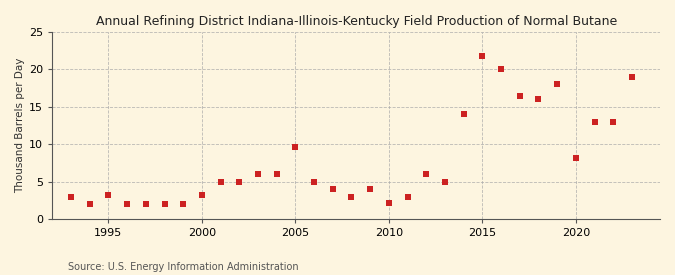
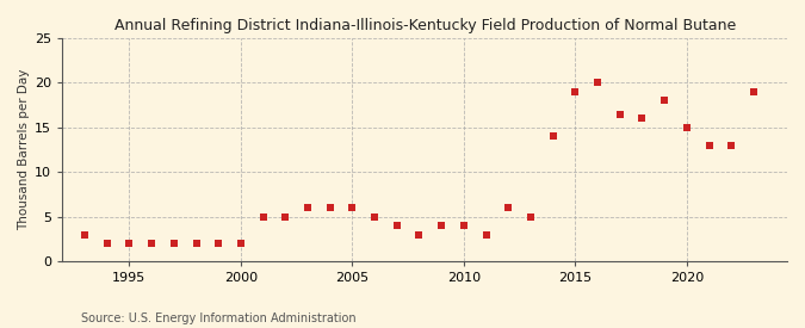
1995: 3.2 -> 2.0
2000: 3.2 -> 2.0
2005: 9.6 -> 6.0
2010: 2.2 -> 4.0
2015: 21.8 -> 19.0
2020: 8.2 -> 15.0
